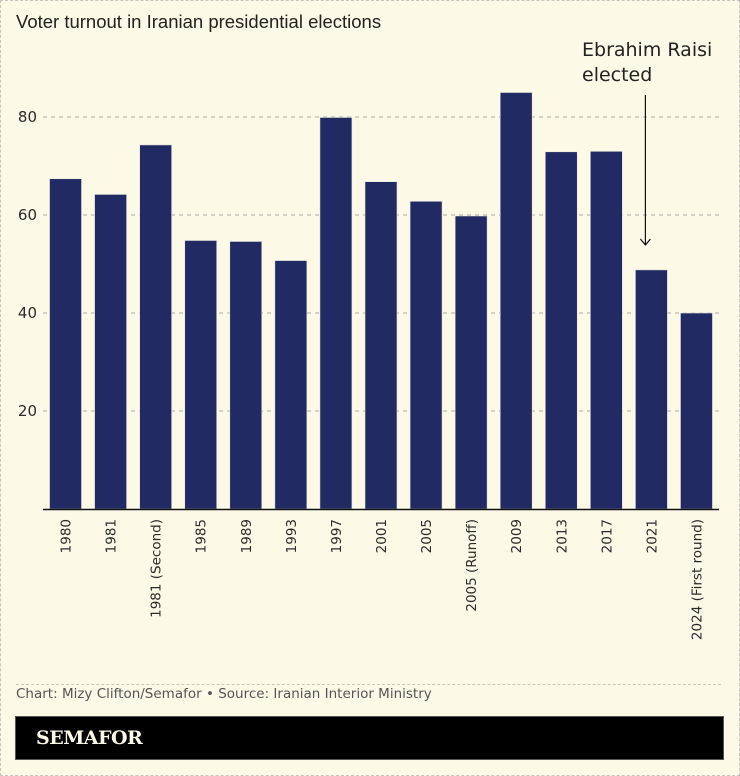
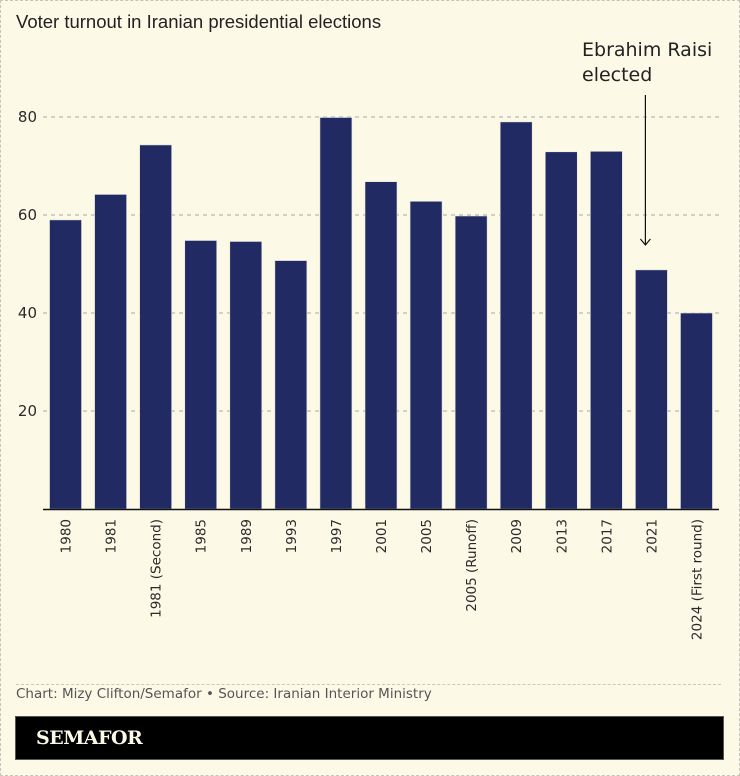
1980: 67 -> 59
2009: 85 -> 79
